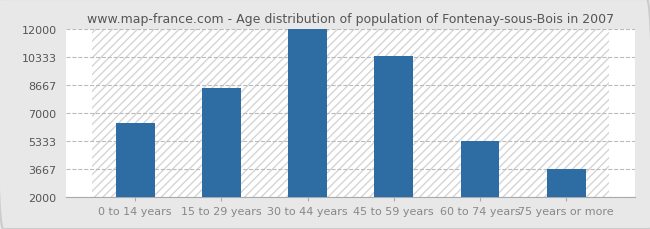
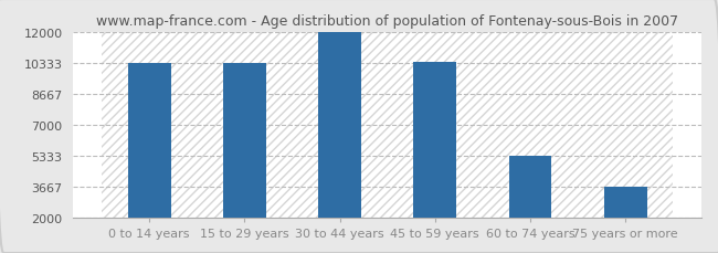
0 to 14 years: 6400 -> 10300
15 to 29 years: 8500 -> 10300
